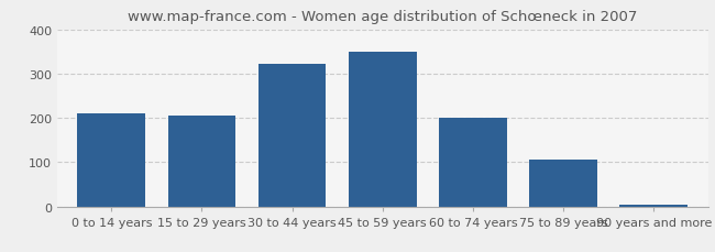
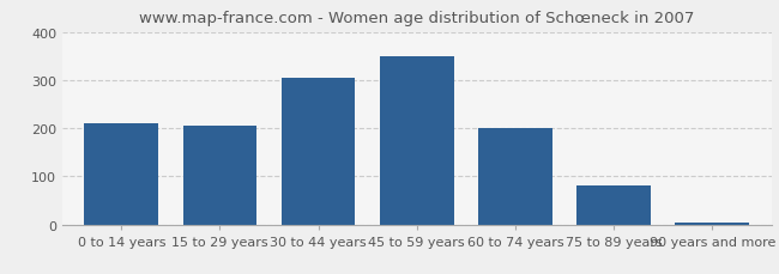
30 to 44 years: 322 -> 305
75 to 89 years: 105 -> 80
